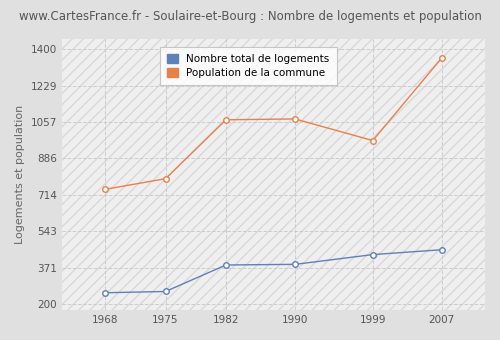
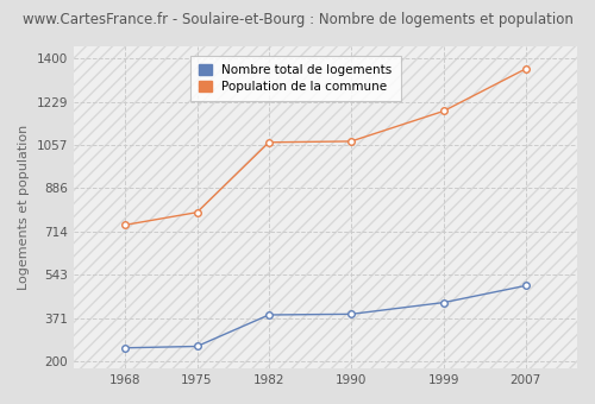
Population de la commune/1999: 970 -> 1192
Nombre total de logements/2007: 455 -> 499
